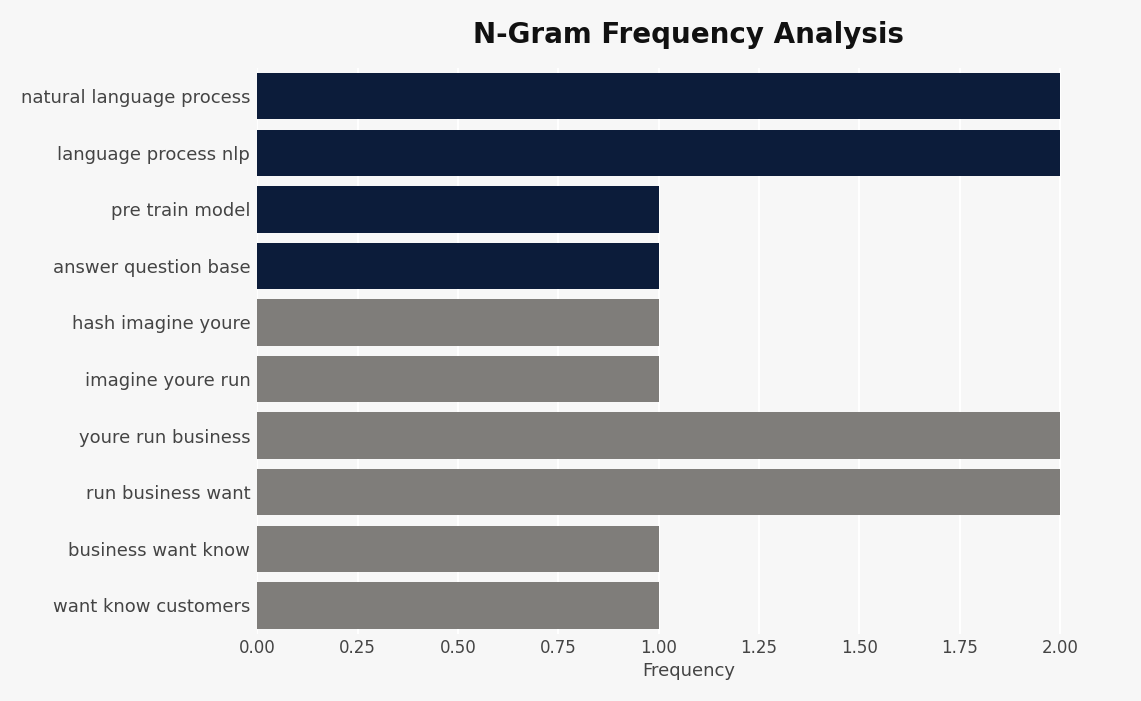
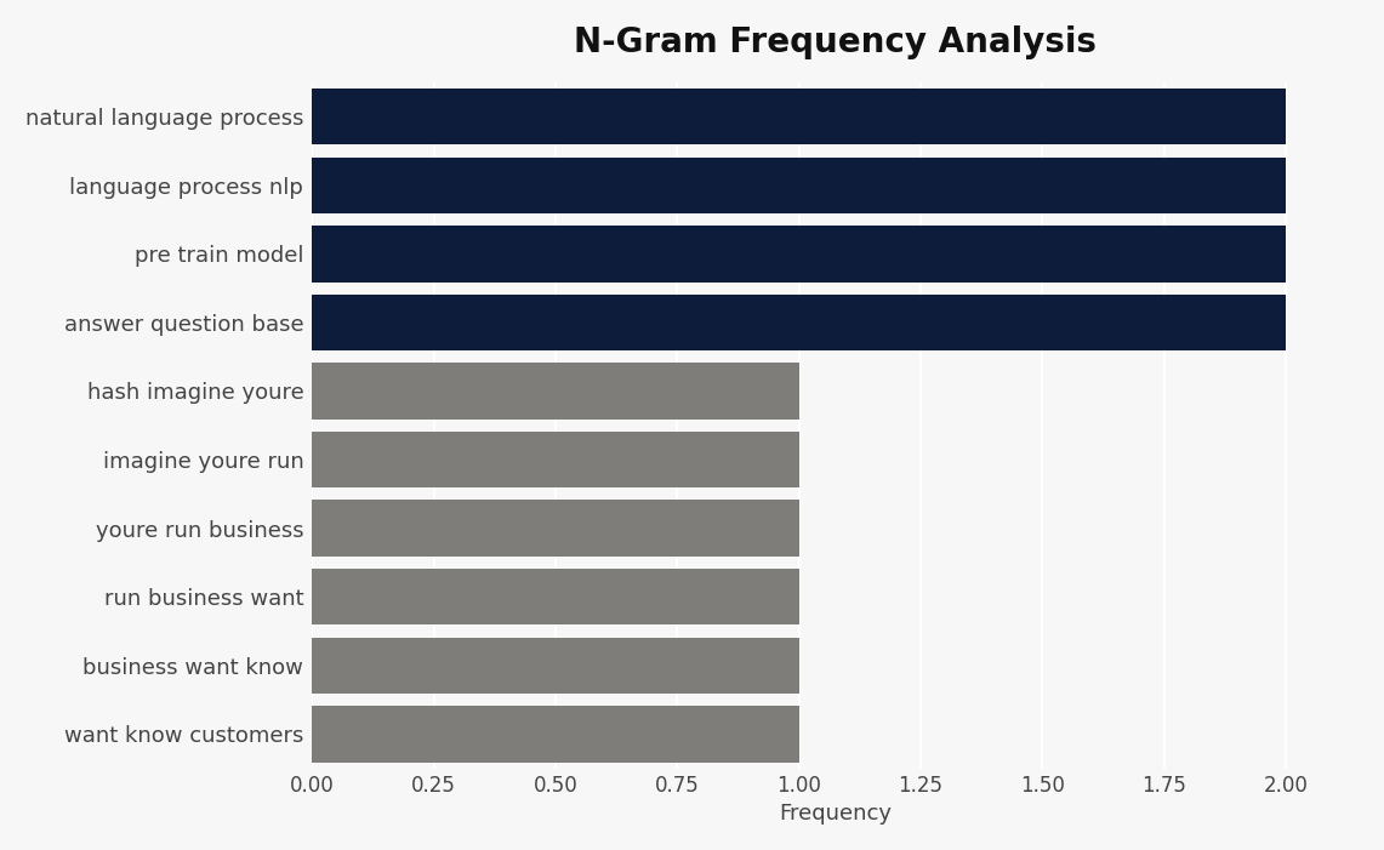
pre train model: 1 -> 2
answer question base: 1 -> 2
youre run business: 2 -> 1
run business want: 2 -> 1
